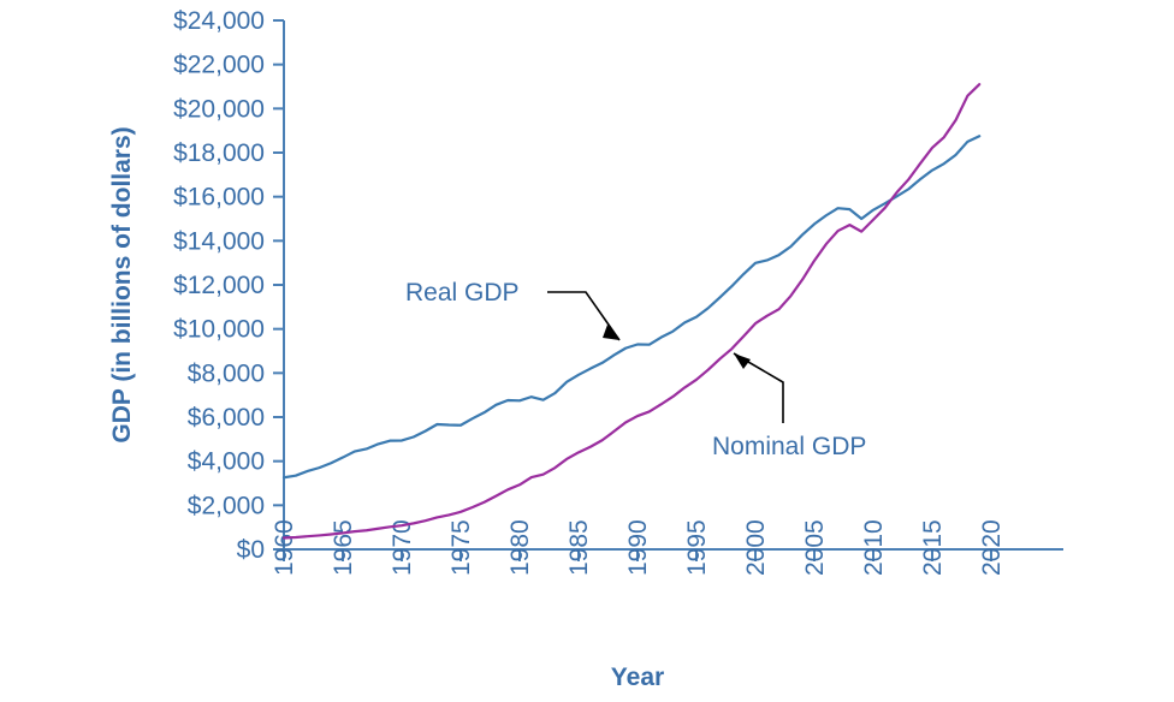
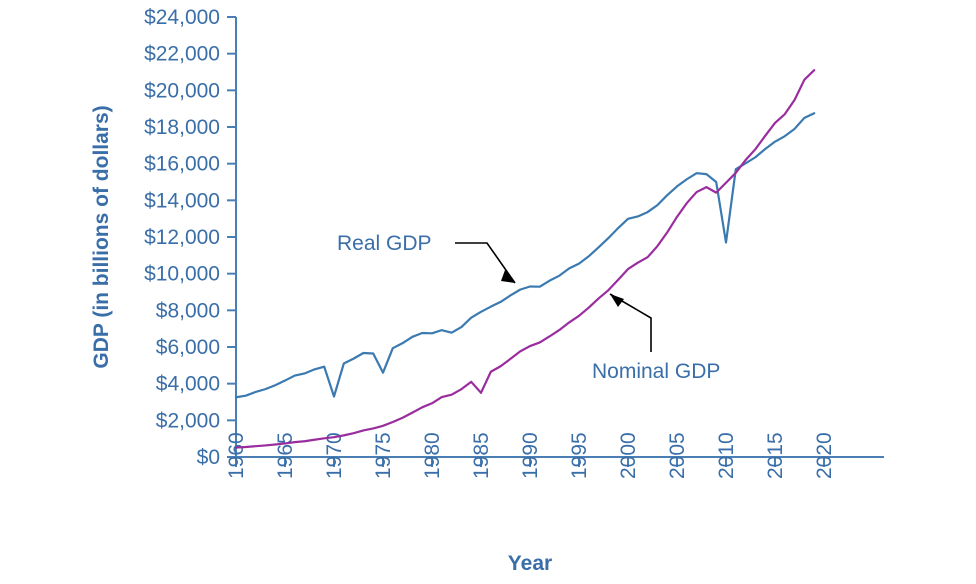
Real GDP/1970: $4900 -> $3300
Real GDP/1975: $5600 -> $4600
Nominal GDP/1985: $4400 -> $3500
Real GDP/2010: $15400 -> $11700
